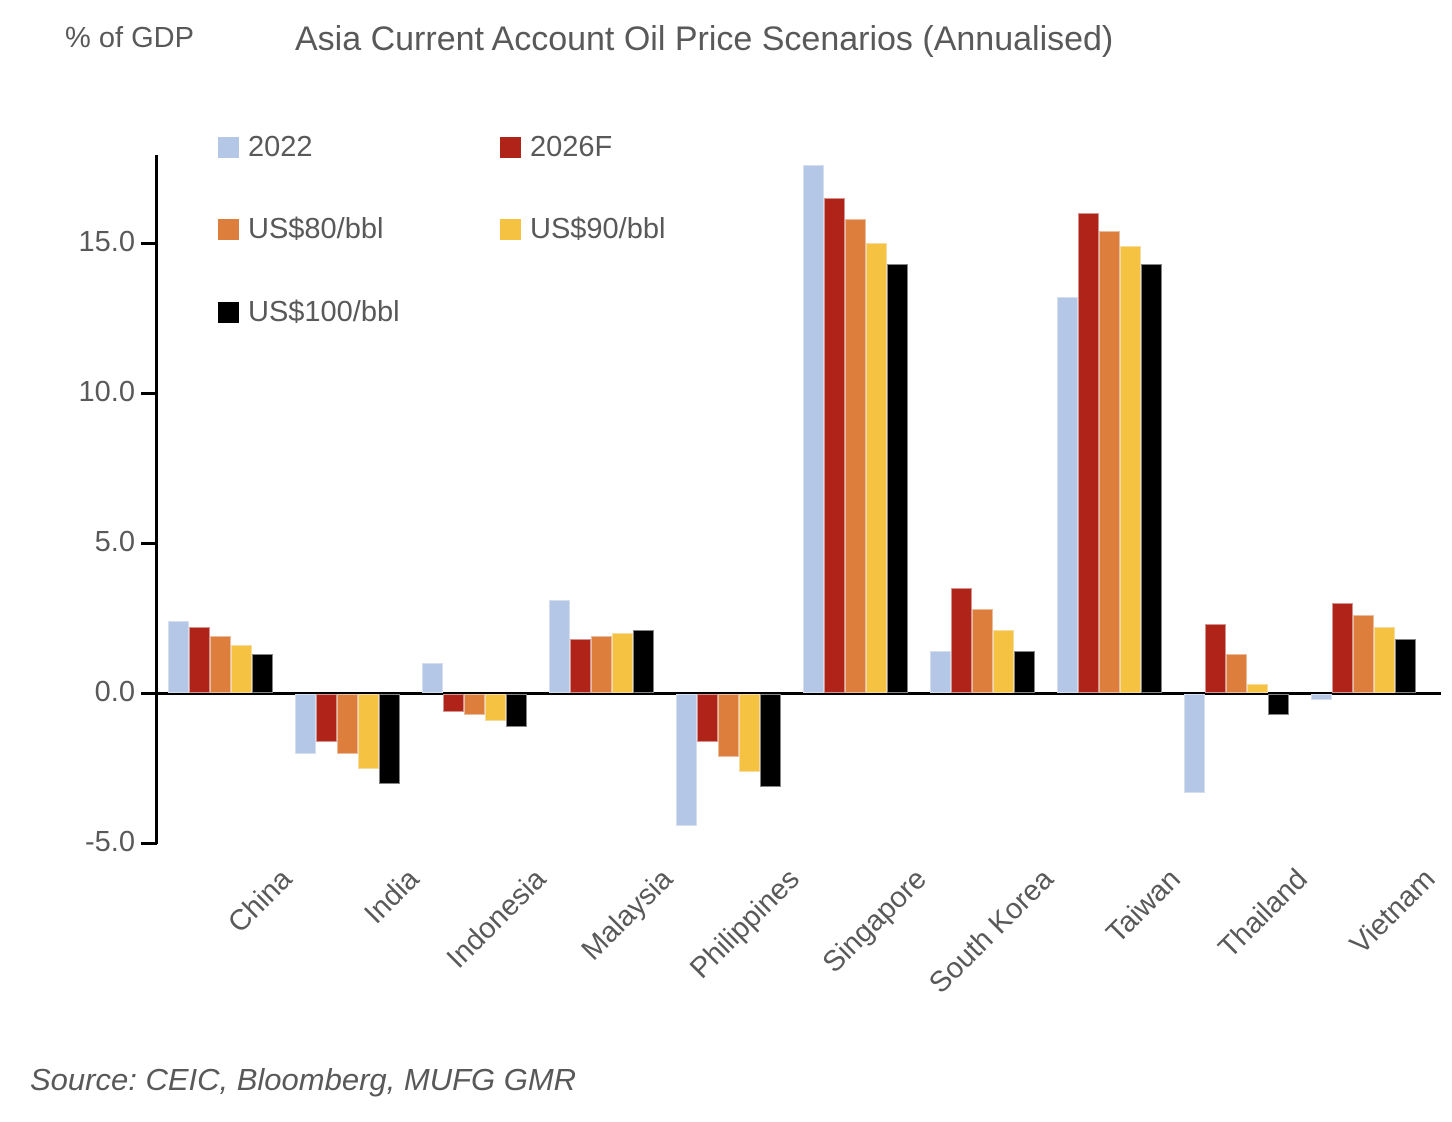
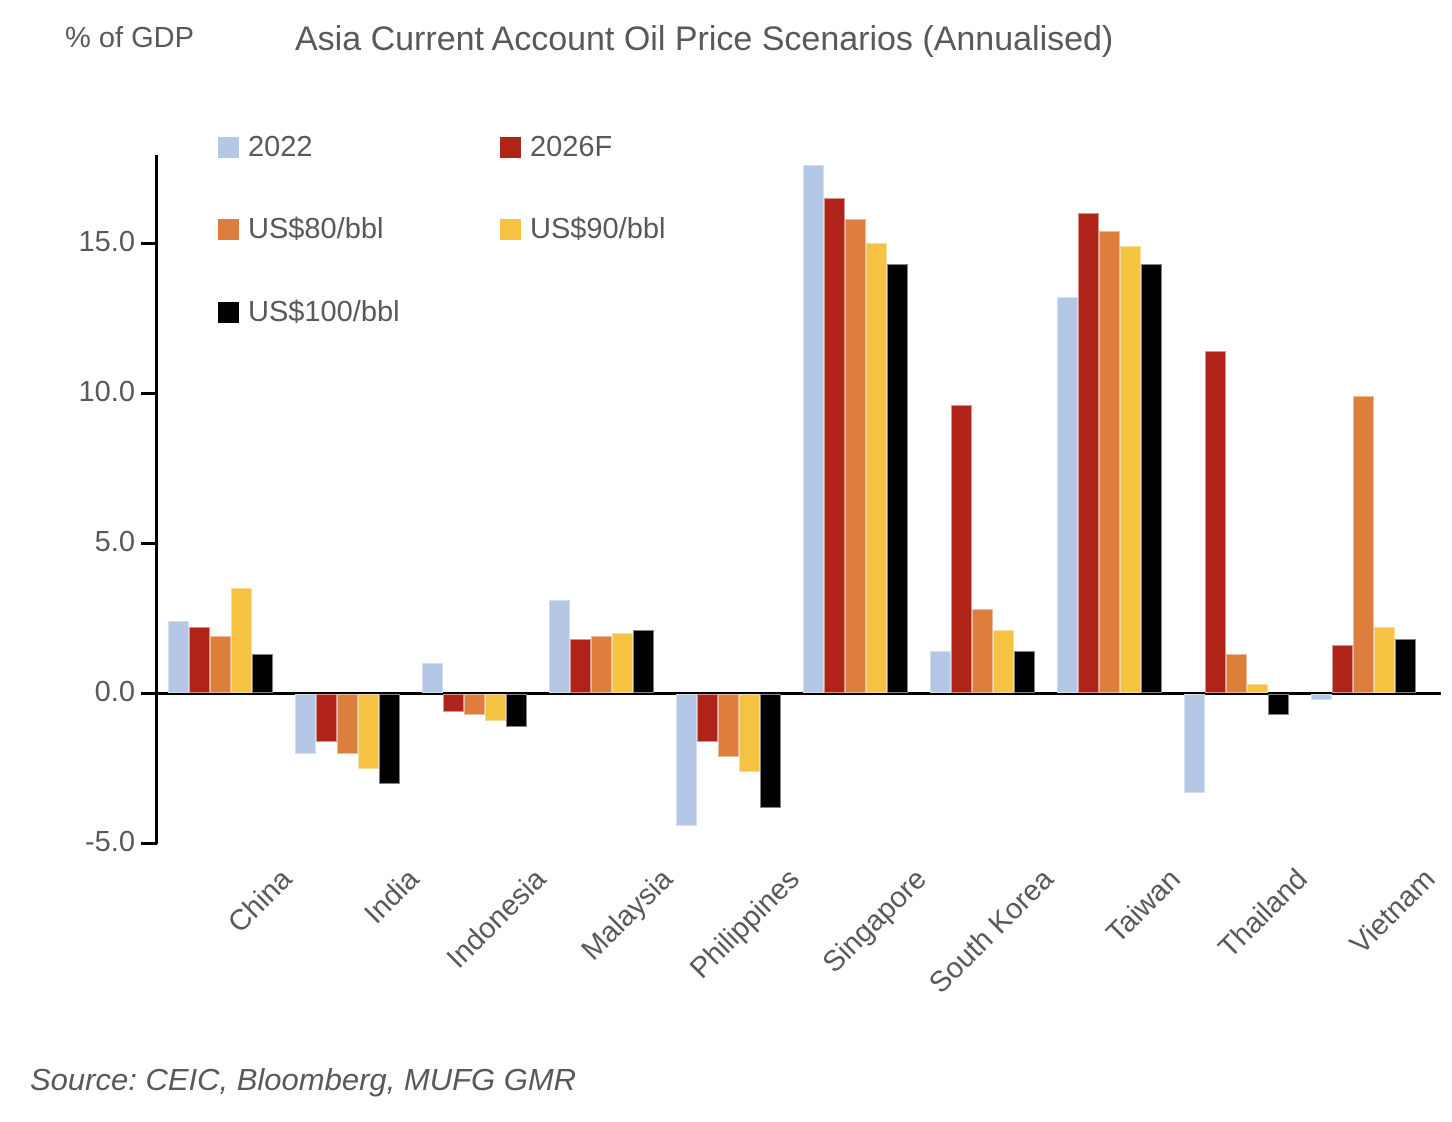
US$90/bbl/China: 1.6 -> 3.5
US$100/bbl/Philippines: -3.1 -> -3.8
2026F/South Korea: 3.5 -> 9.6
2026F/Thailand: 2.3 -> 11.4
2026F/Vietnam: 3.0 -> 1.6
US$80/bbl/Vietnam: 2.6 -> 9.9
